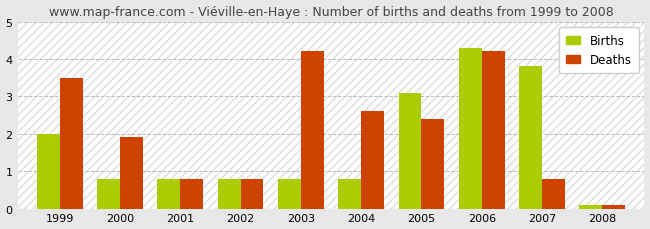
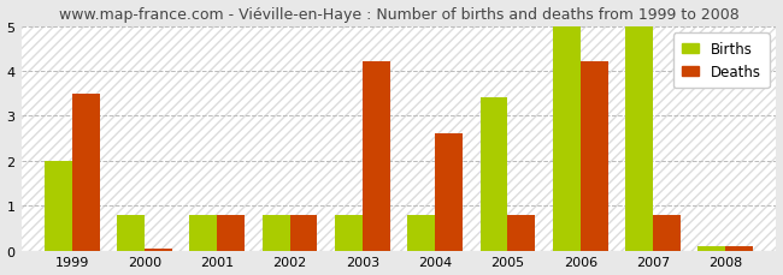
Deaths/2000: 1.90 -> 0.05
Births/2005: 3.1 -> 3.4
Deaths/2005: 2.40 -> 0.80
Births/2006: 4.3 -> 5.0
Births/2007: 3.8 -> 5.0
